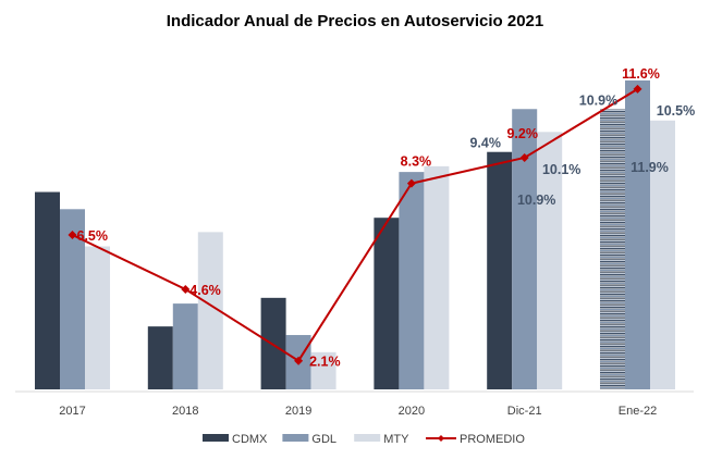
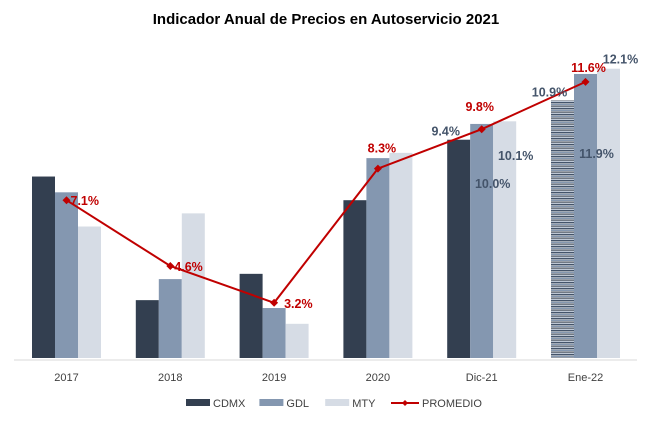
PROMEDIO/2017: 6.5% -> 7.1%
PROMEDIO/2019: 2.1% -> 3.2%
GDL/Dic-21: 10.9% -> 10.0%
PROMEDIO/Dic-21: 9.2% -> 9.8%
MTY/Ene-22: 10.5% -> 12.1%
